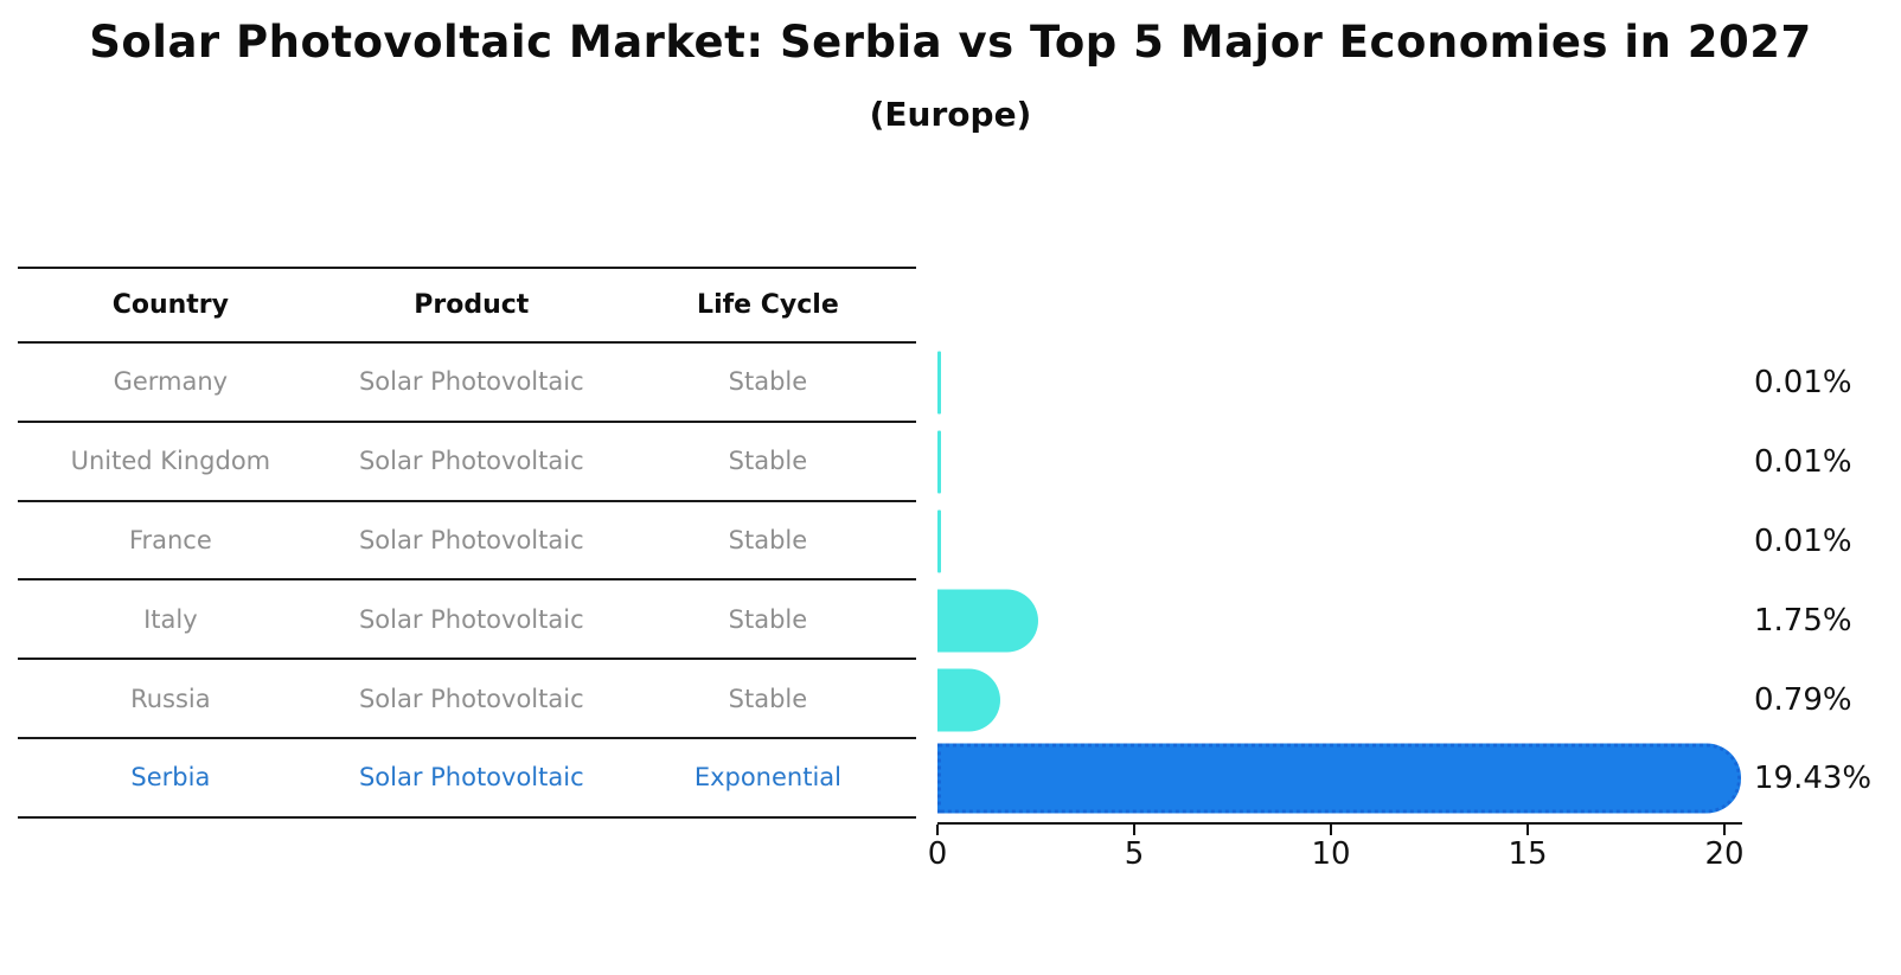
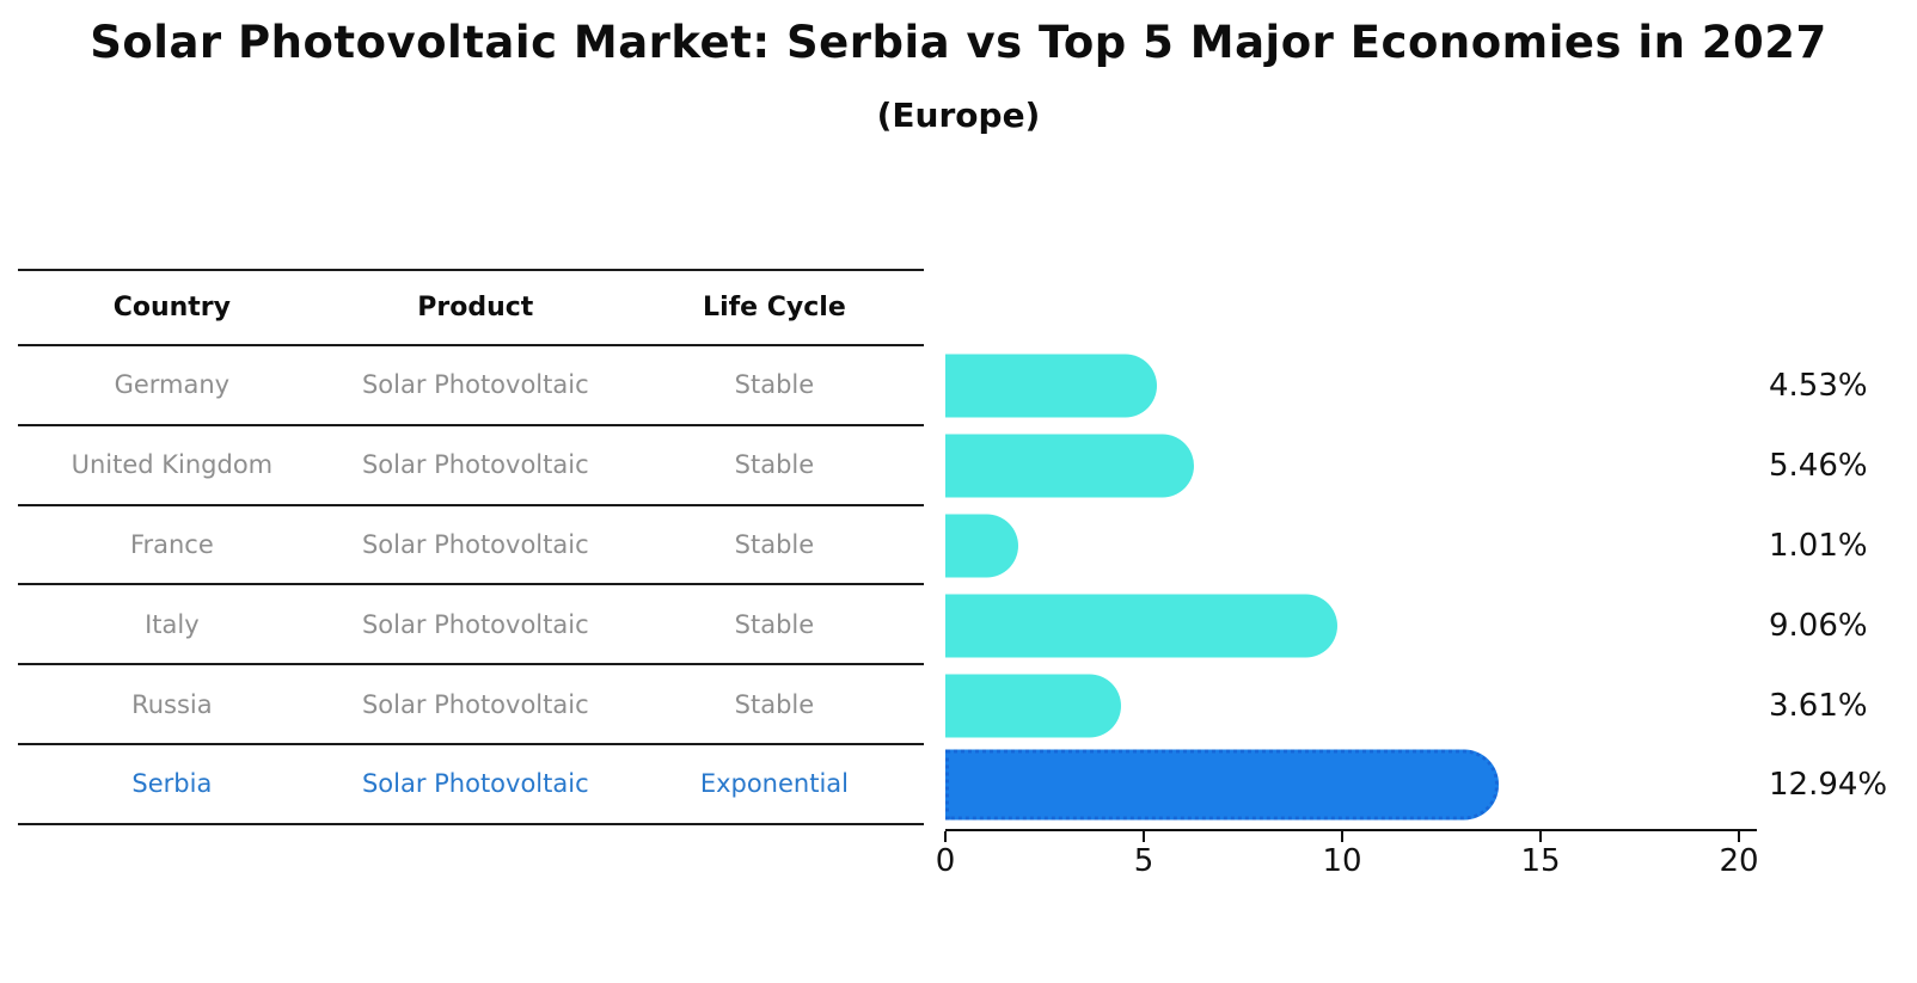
Germany: 0.01% -> 4.53%
United Kingdom: 0.01% -> 5.46%
France: 0.01% -> 1.01%
Italy: 1.75% -> 9.06%
Russia: 0.79% -> 3.61%
Serbia: 19.43% -> 12.94%
